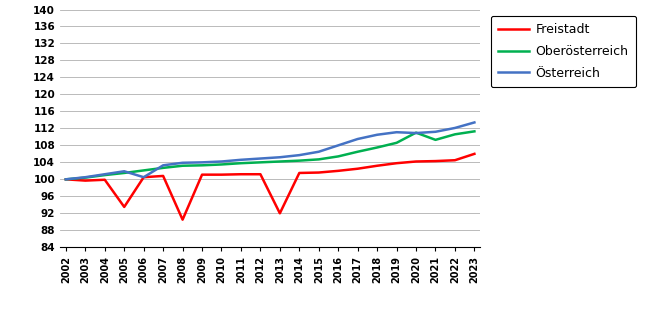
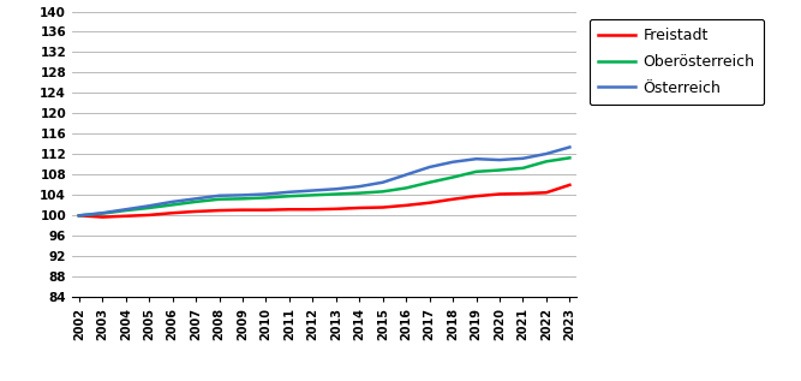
Freistadt/2005: 93.5 -> 100.1
Österreich/2006: 100.5 -> 102.7
Freistadt/2008: 90.5 -> 101.0
Freistadt/2013: 92.0 -> 101.3
Oberösterreich/2020: 111.0 -> 108.9
